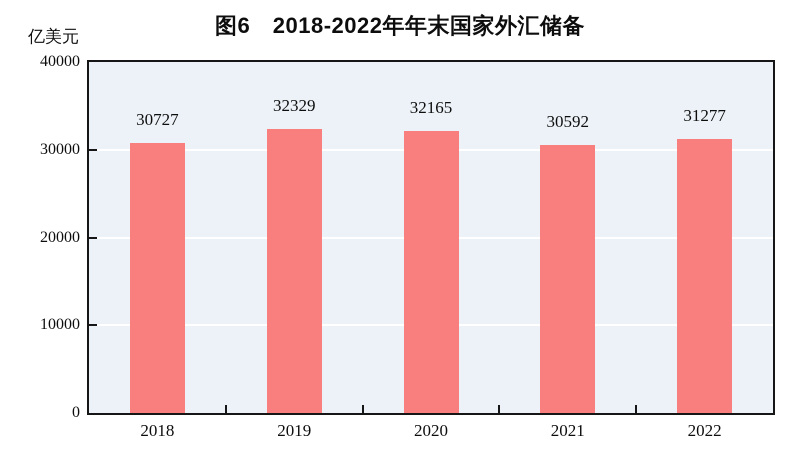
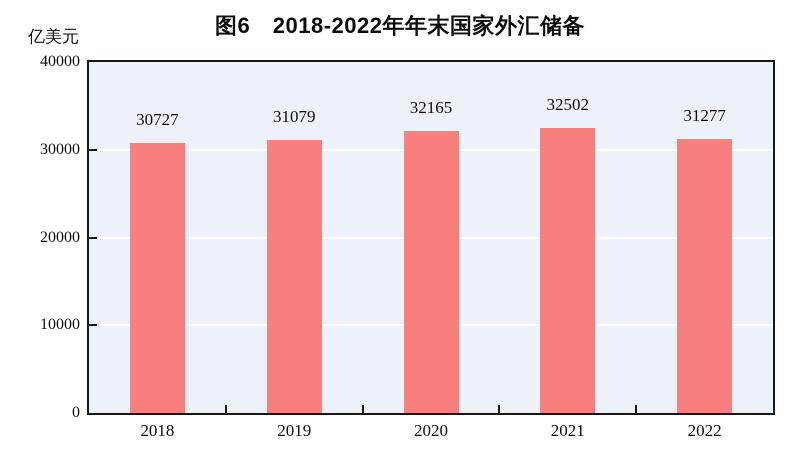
2019: 32329 -> 31079
2021: 30592 -> 32502
